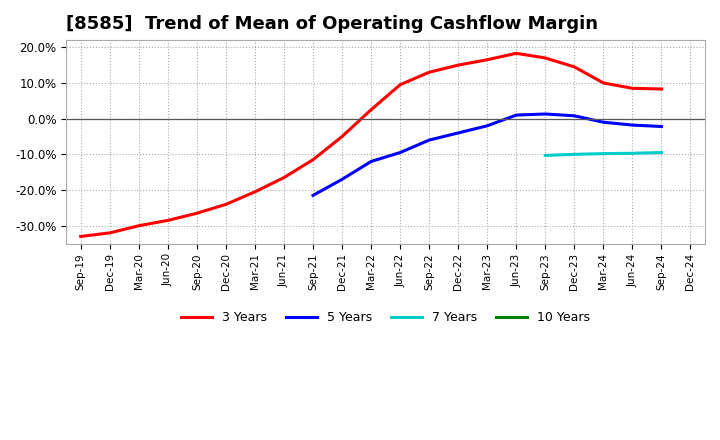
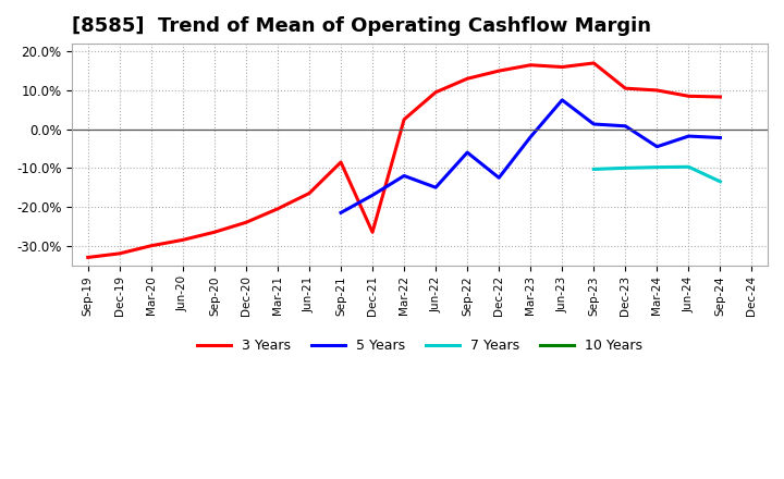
3 Years/Sep-21: -11.5% -> -8.5%
3 Years/Dec-21: -5.0% -> -26.5%
5 Years/Jun-22: -9.5% -> -15.0%
5 Years/Dec-22: -4.0% -> -12.5%
3 Years/Jun-23: 18.3% -> 16.0%
5 Years/Jun-23: 1.0% -> 7.5%
3 Years/Dec-23: 14.5% -> 10.5%
5 Years/Mar-24: -1.0% -> -4.5%
7 Years/Sep-24: -9.5% -> -13.5%
